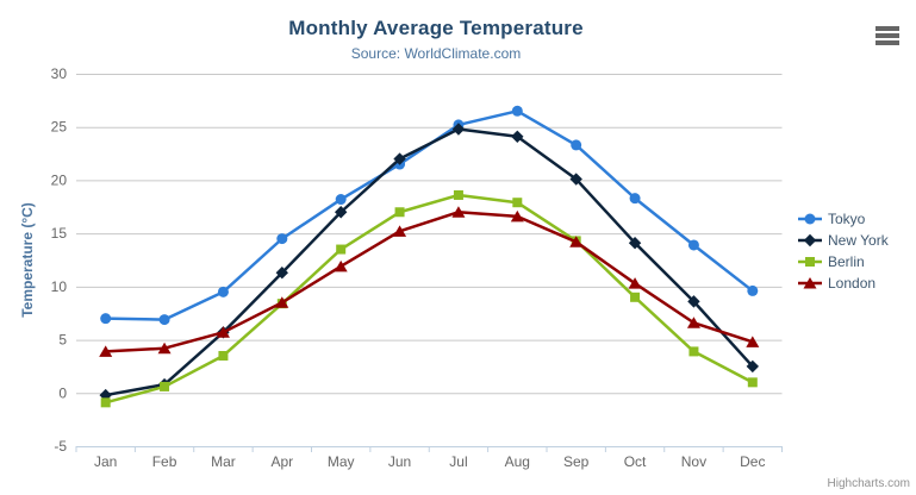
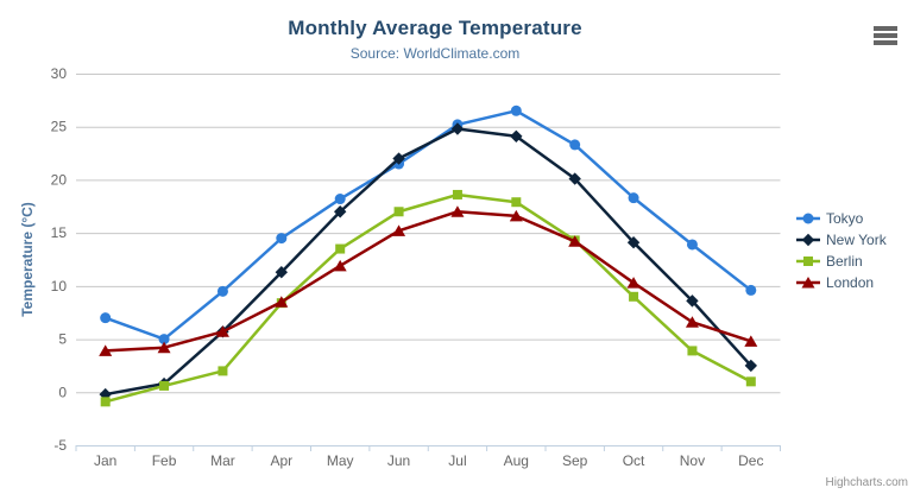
Tokyo/Feb: 7 -> 5
Berlin/Mar: 4 -> 2
